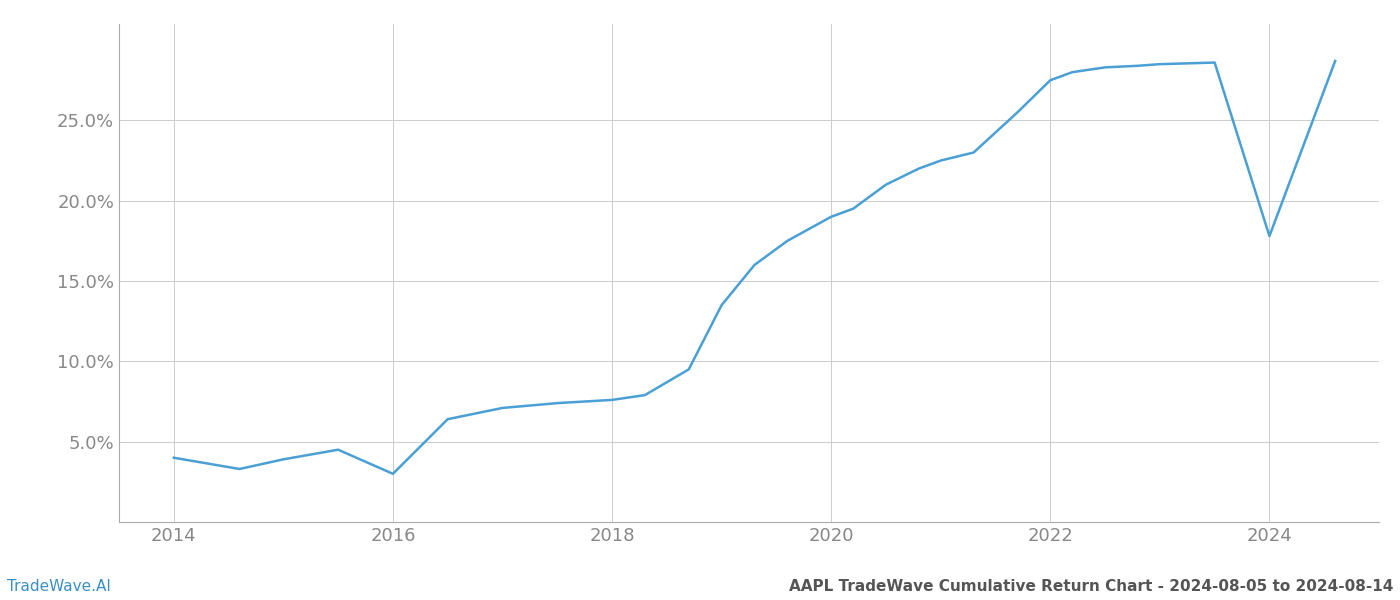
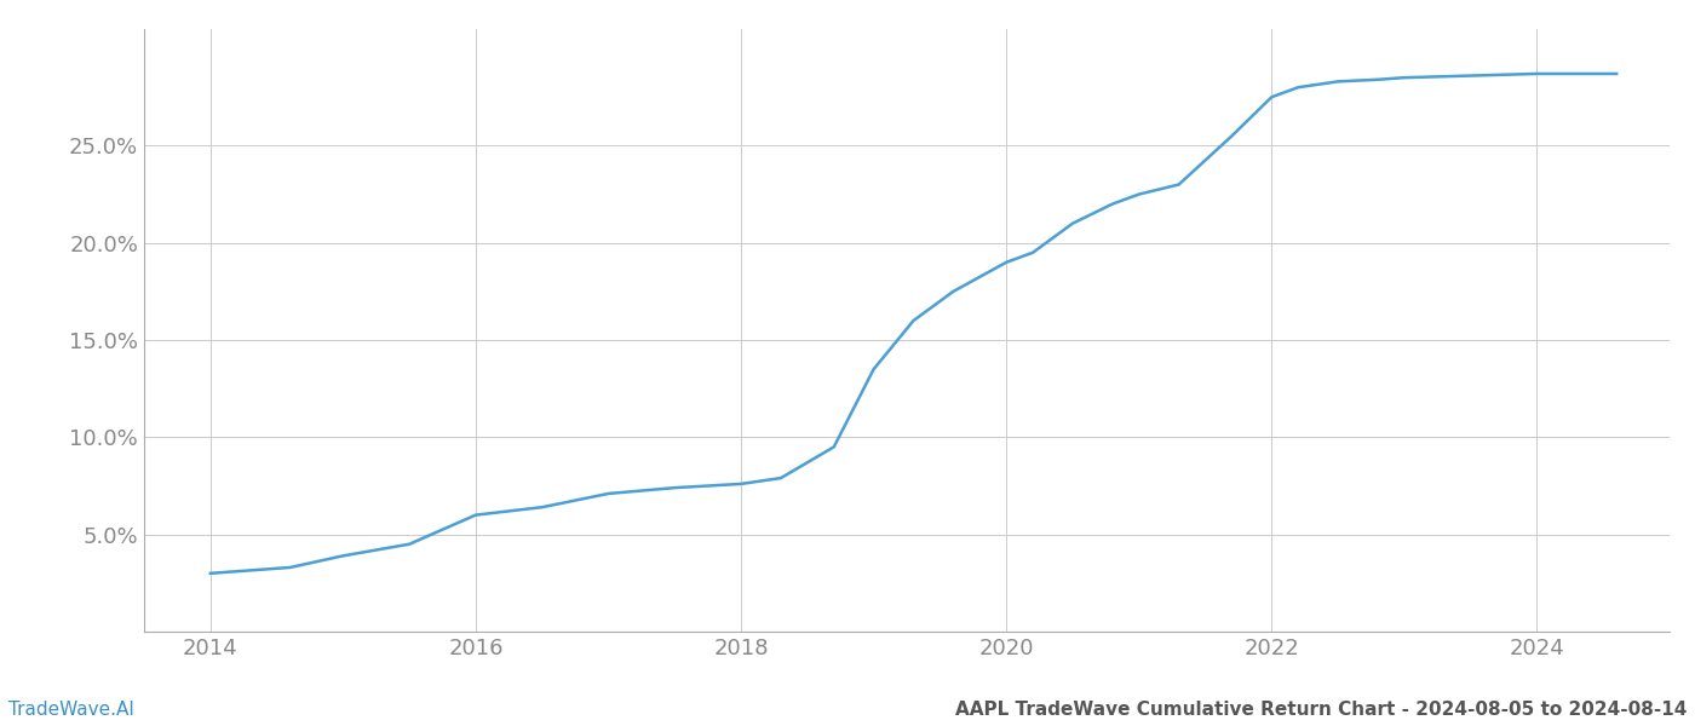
2014: 4.0% -> 3.0%
2016: 3.0% -> 6.0%
2024: 17.8% -> 28.7%
